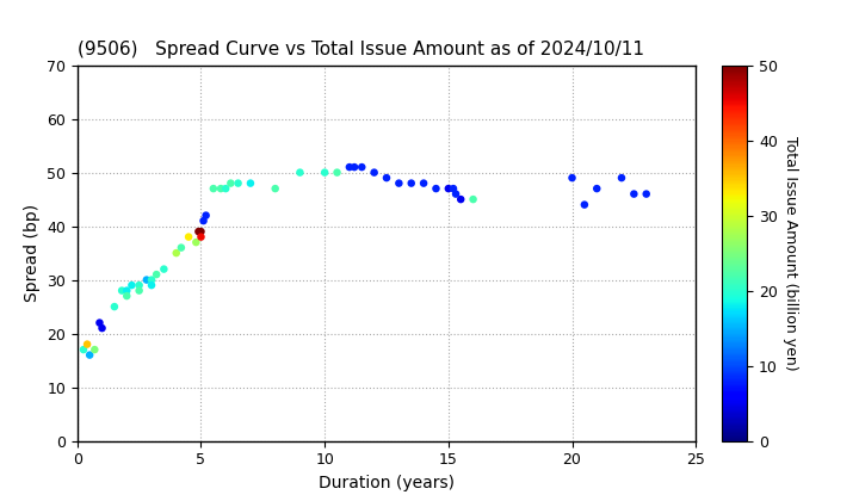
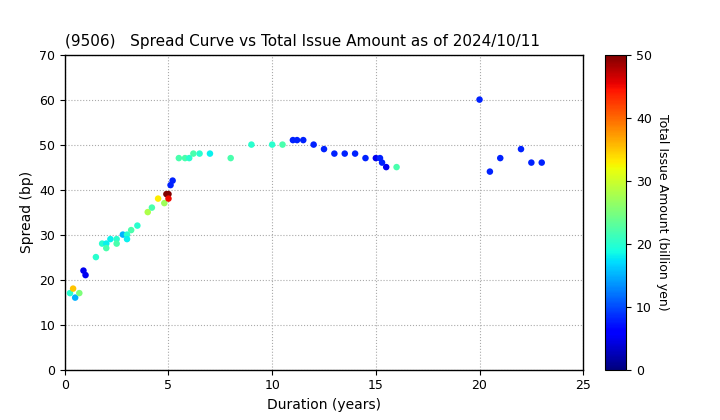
20: 49 -> 60
